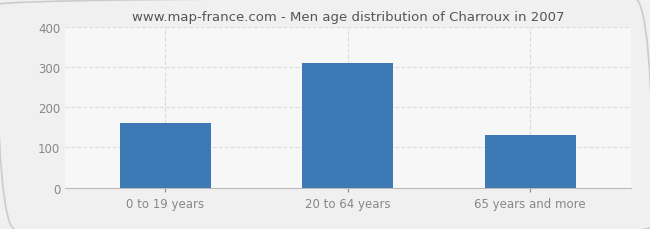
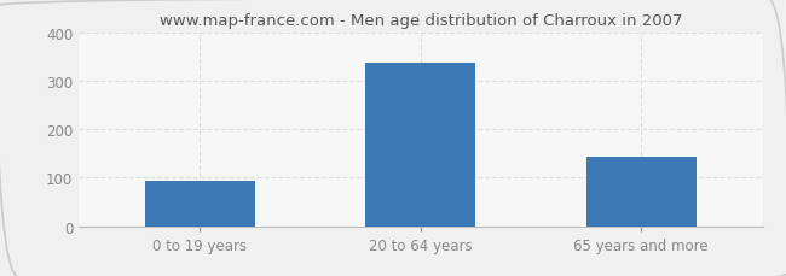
0 to 19 years: 160 -> 93
20 to 64 years: 310 -> 336
65 years and more: 130 -> 144
